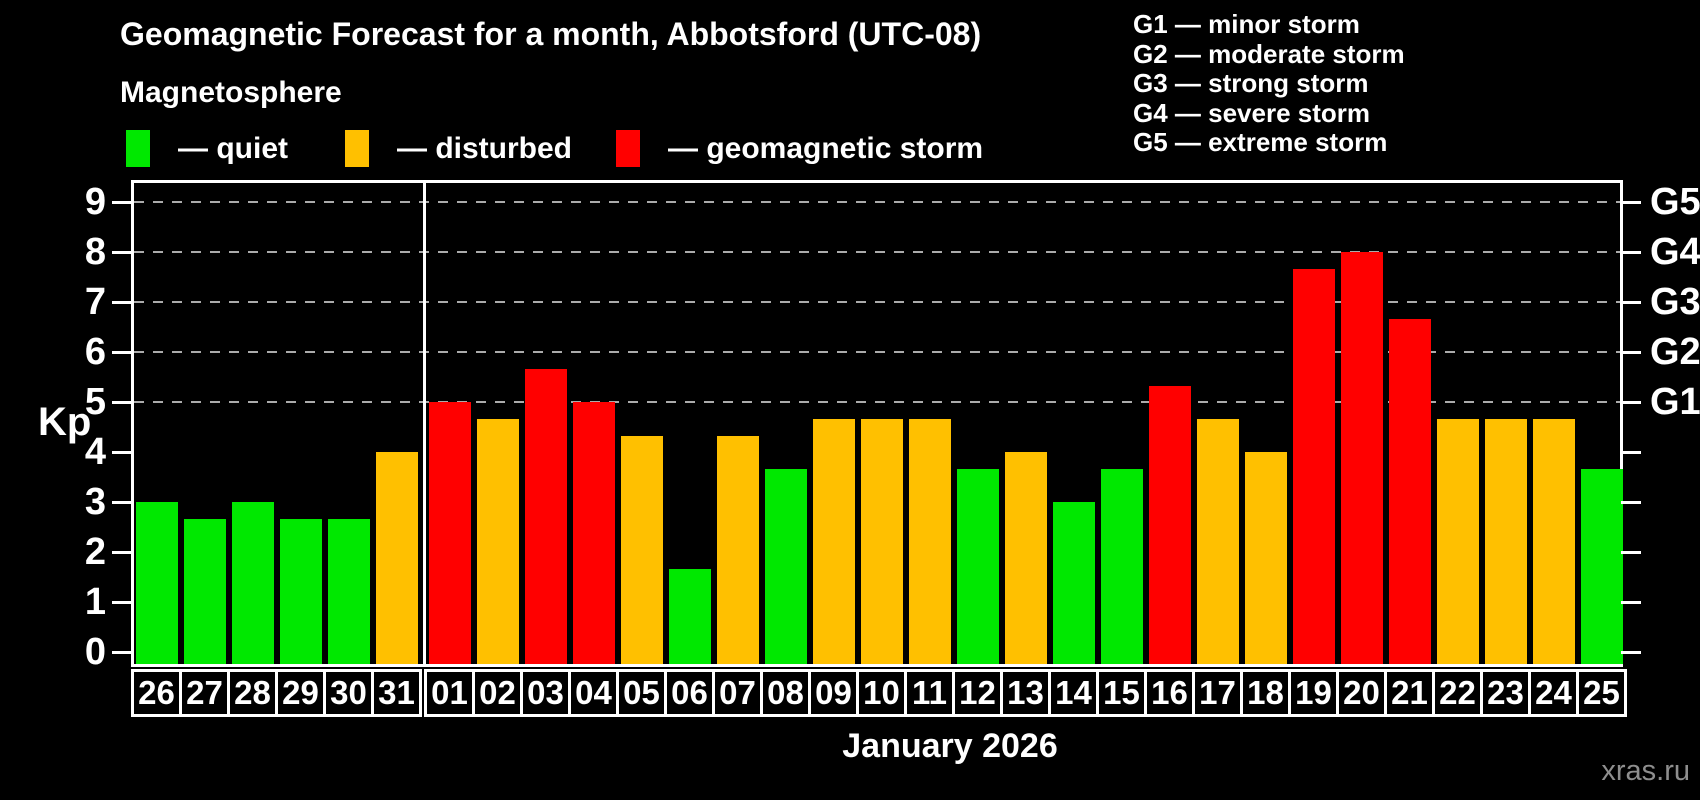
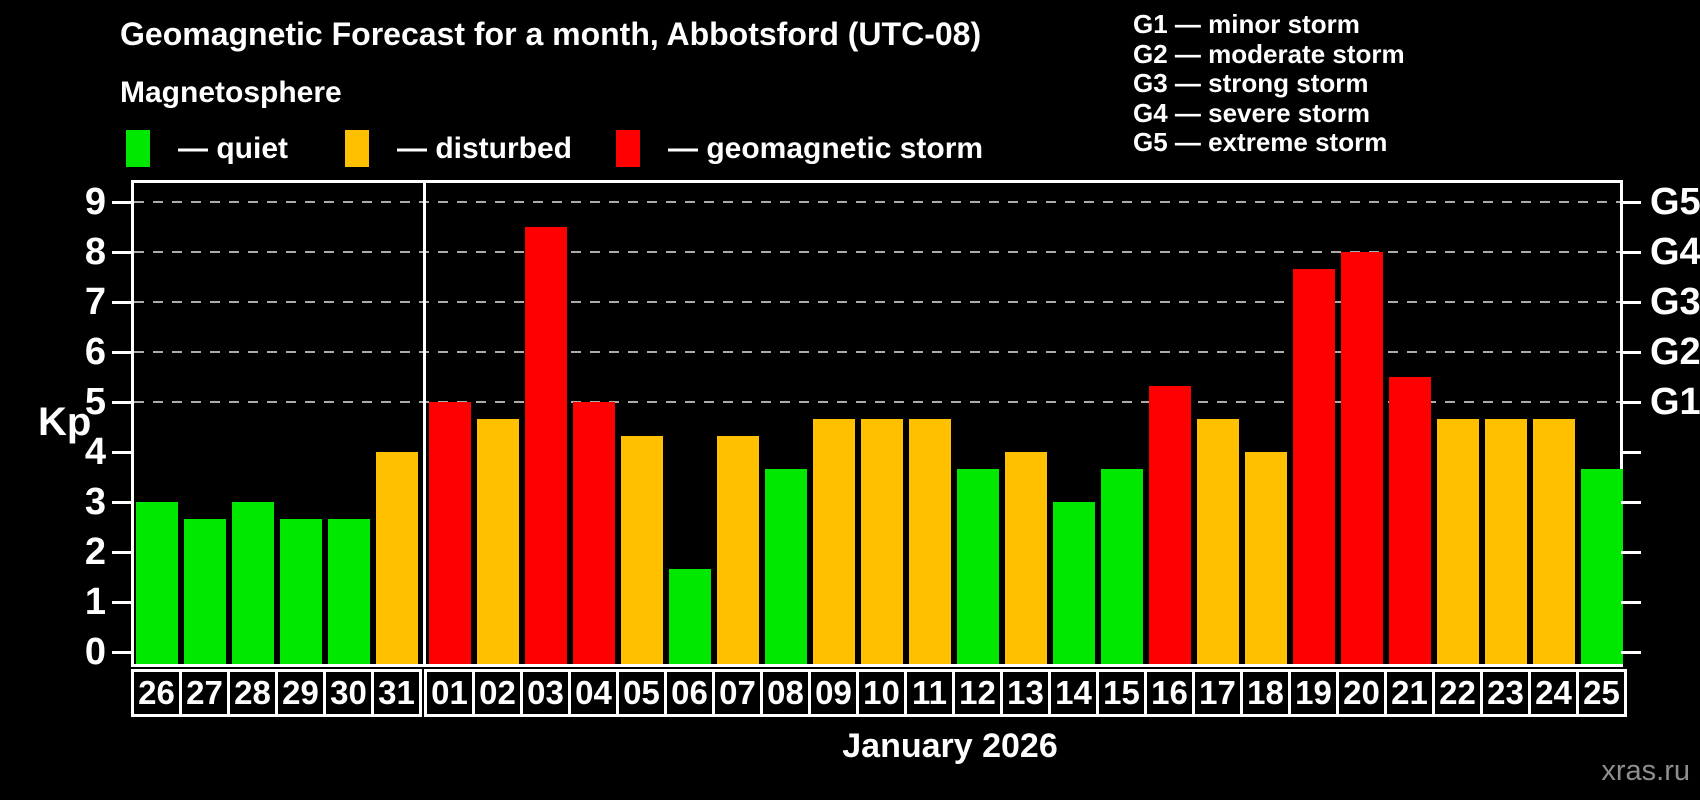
03: 5.7 -> 8.5
21: 6.7 -> 5.5
